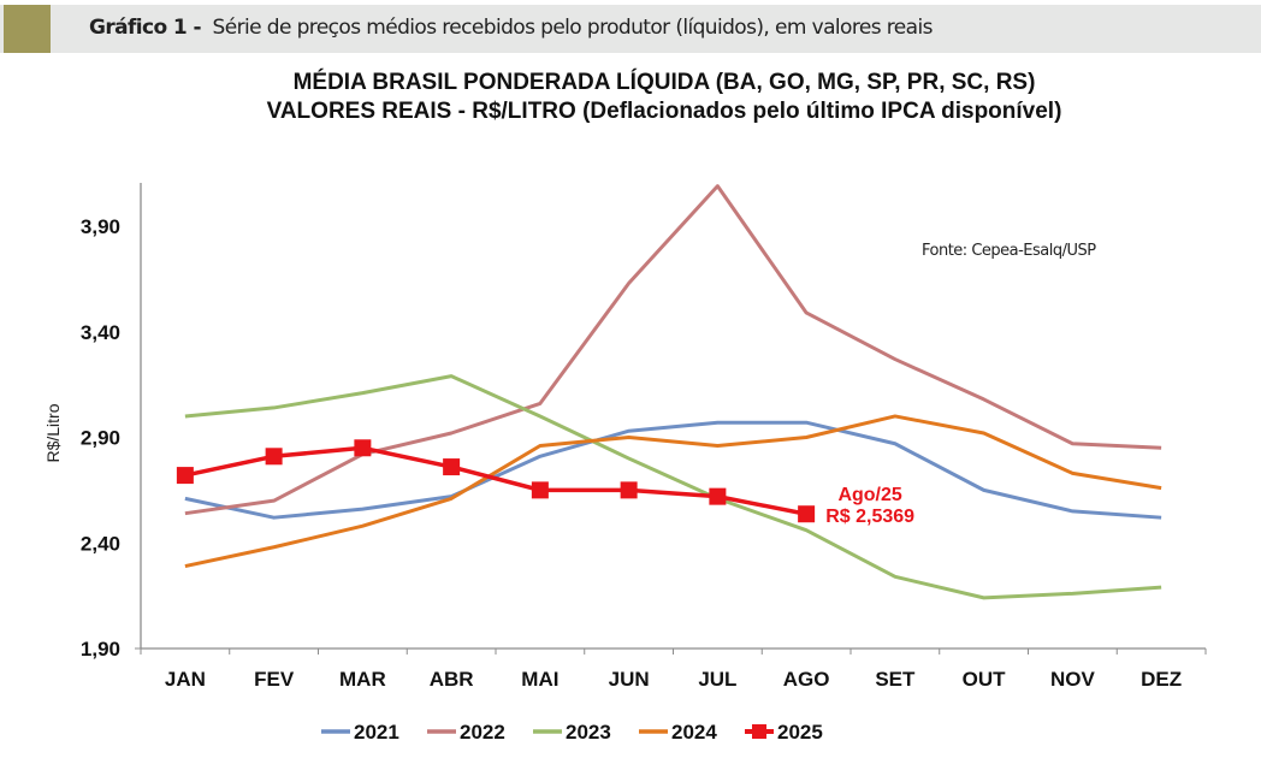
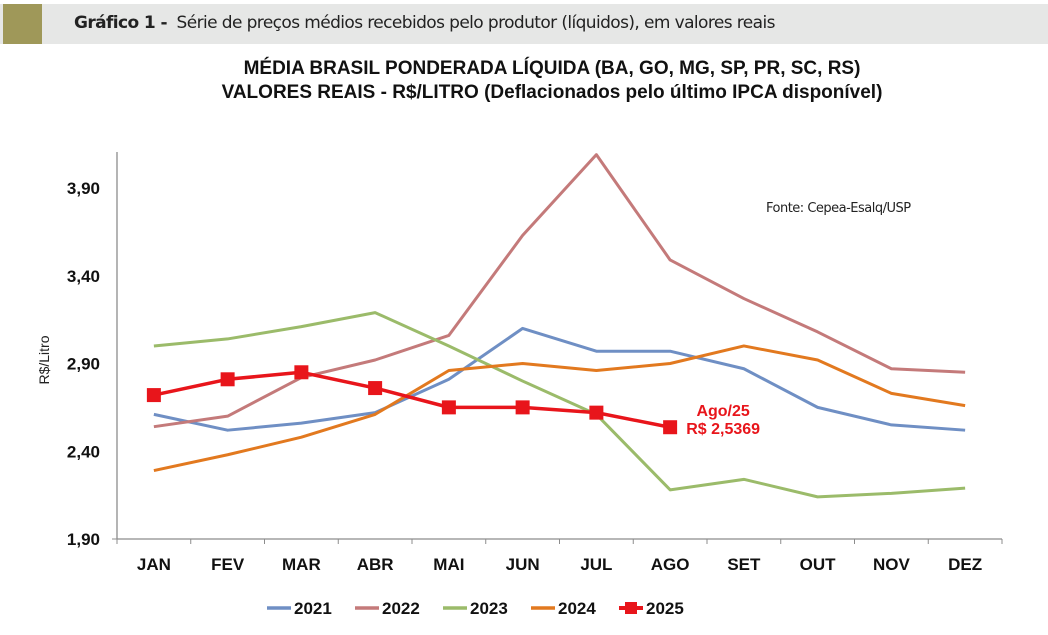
2021/JUN: 2,93 -> 3,10
2023/AGO: 2,46 -> 2,18
